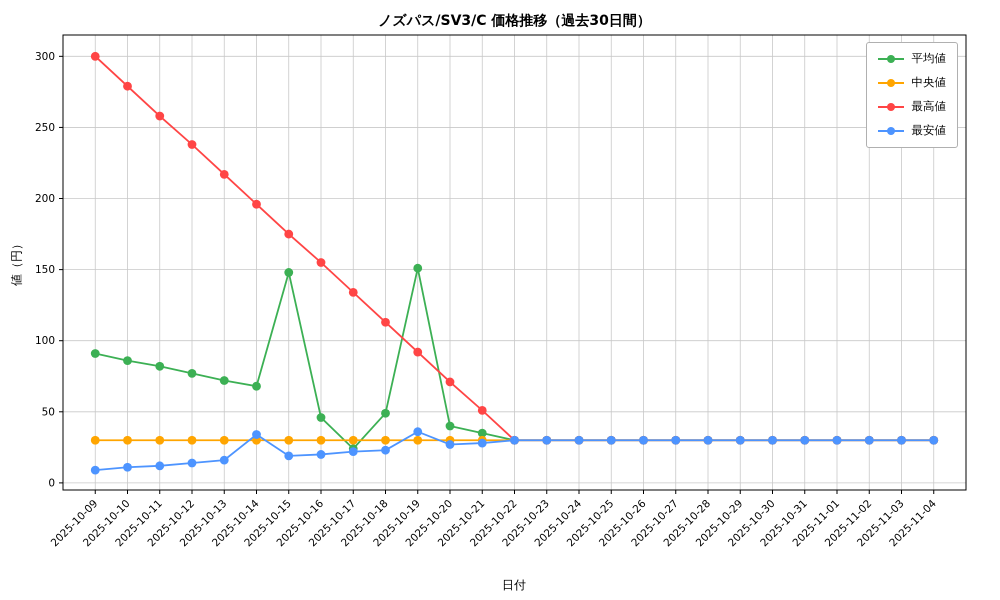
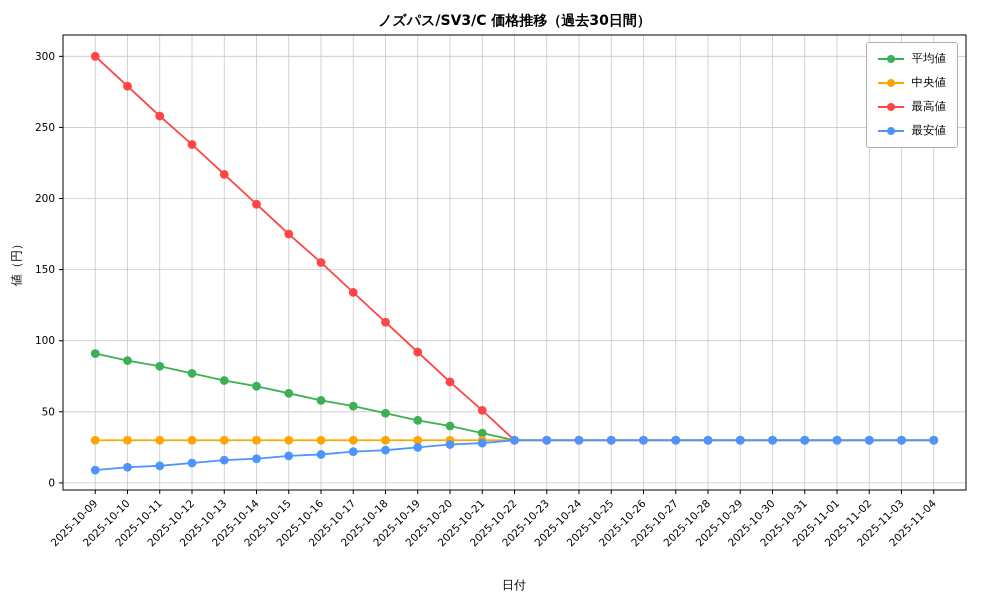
最安値/2025-10-14: 34 -> 17
平均値/2025-10-15: 148 -> 63
平均値/2025-10-16: 46 -> 58
平均値/2025-10-17: 24 -> 54
平均値/2025-10-19: 151 -> 44
最安値/2025-10-19: 36 -> 25
